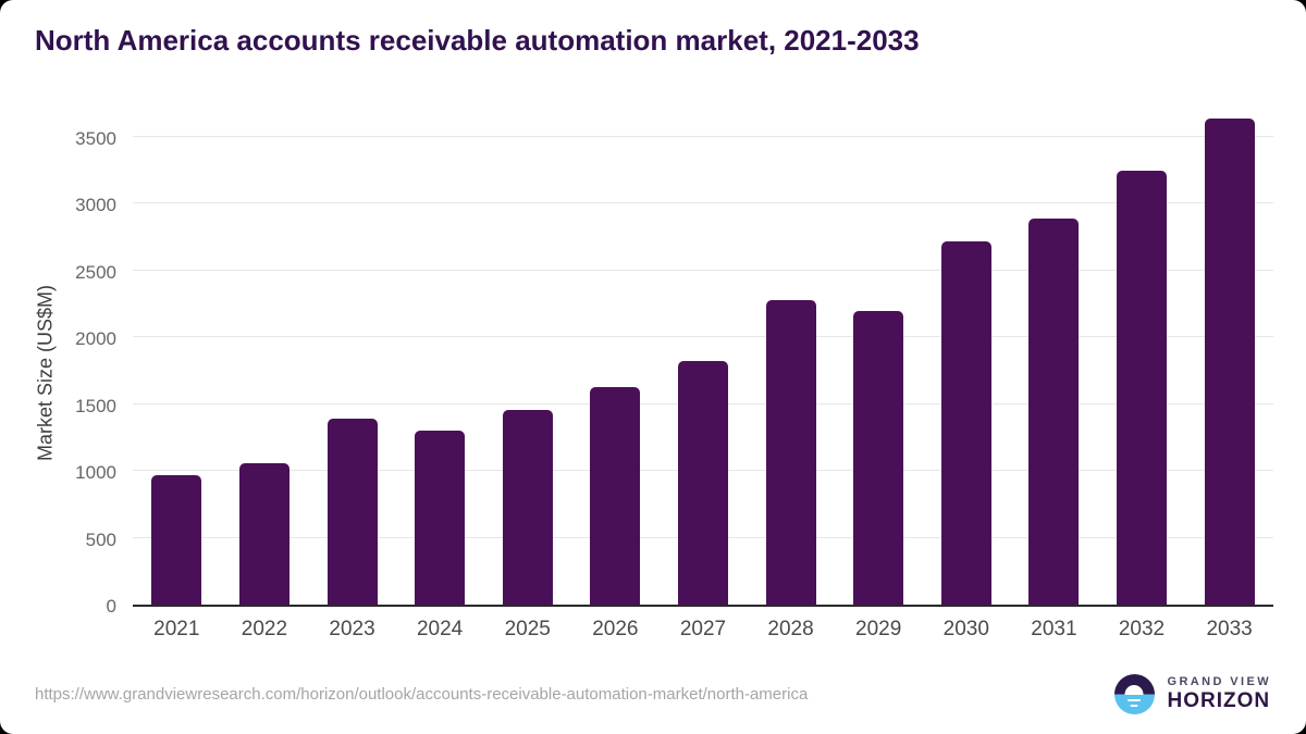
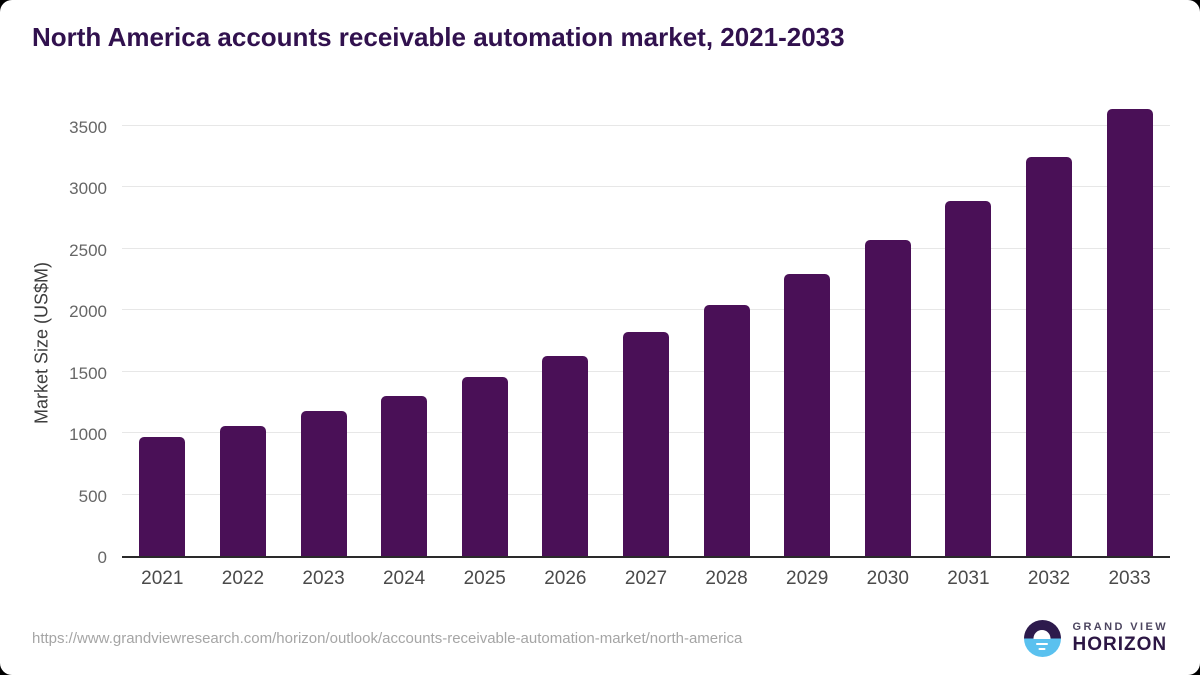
2023: 1390 -> 1180
2028: 2280 -> 2040
2029: 2200 -> 2300
2030: 2720 -> 2570
